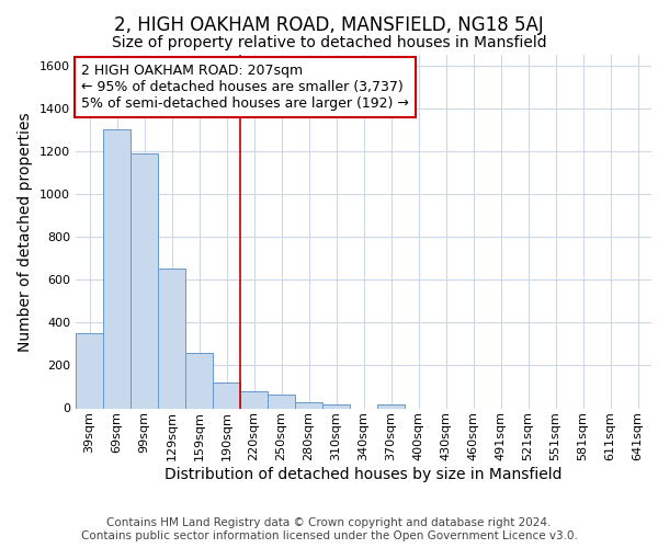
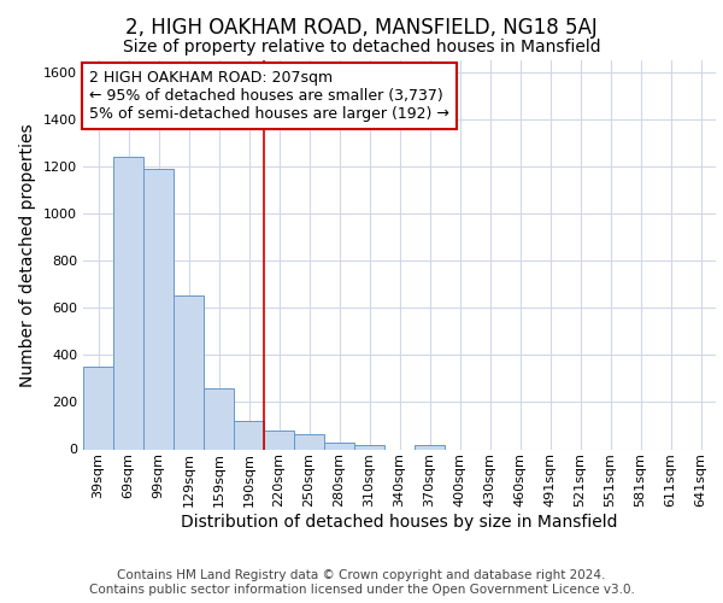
69sqm: 1300 -> 1240
